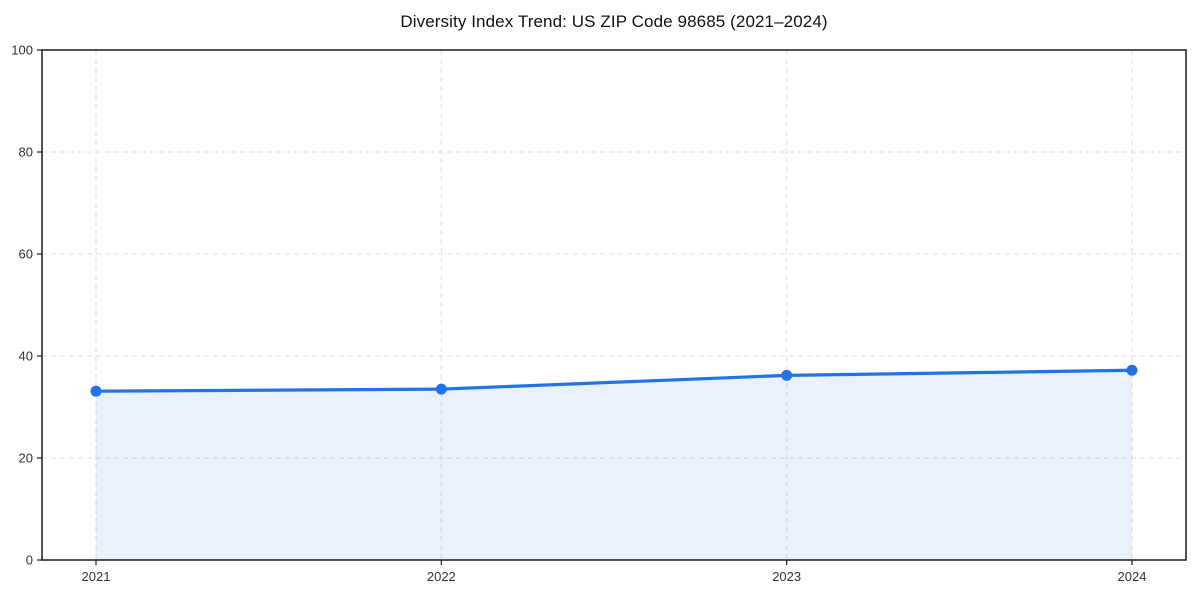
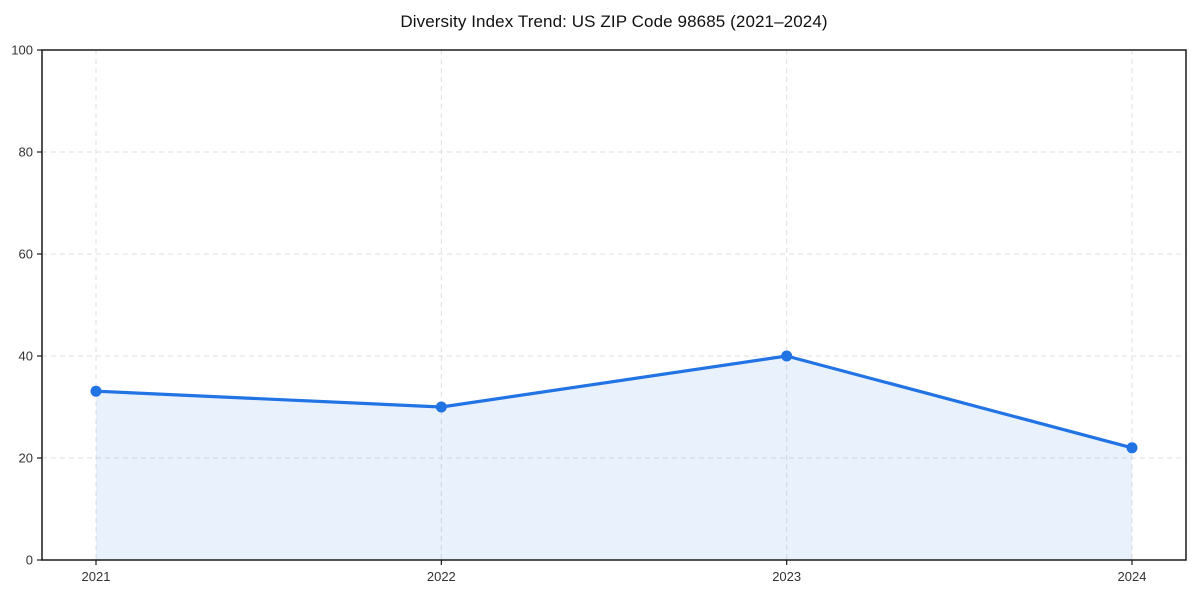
2022: 34 -> 30
2023: 36 -> 40
2024: 37 -> 22
